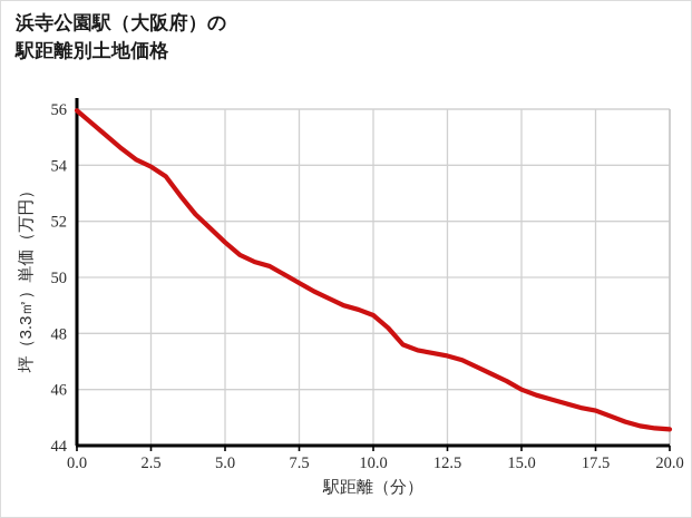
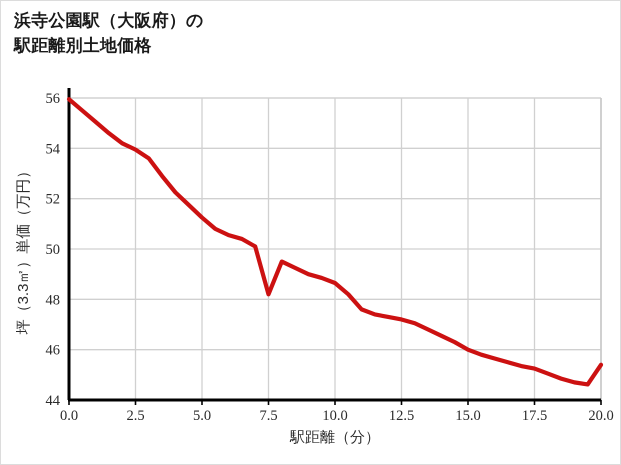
7.5: 49.8 -> 48.2
20.0: 44.6 -> 45.4
